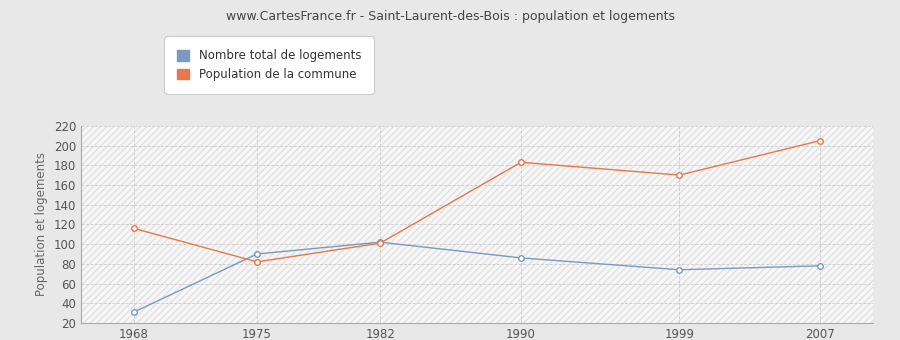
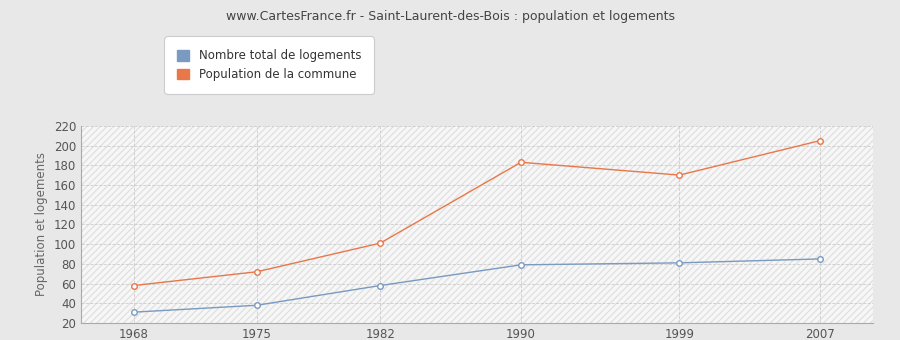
Population de la commune/1968: 116 -> 58
Nombre total de logements/1975: 90 -> 38
Population de la commune/1975: 82 -> 72
Nombre total de logements/1982: 102 -> 58
Nombre total de logements/1990: 86 -> 79
Nombre total de logements/1999: 74 -> 81
Nombre total de logements/2007: 78 -> 85
